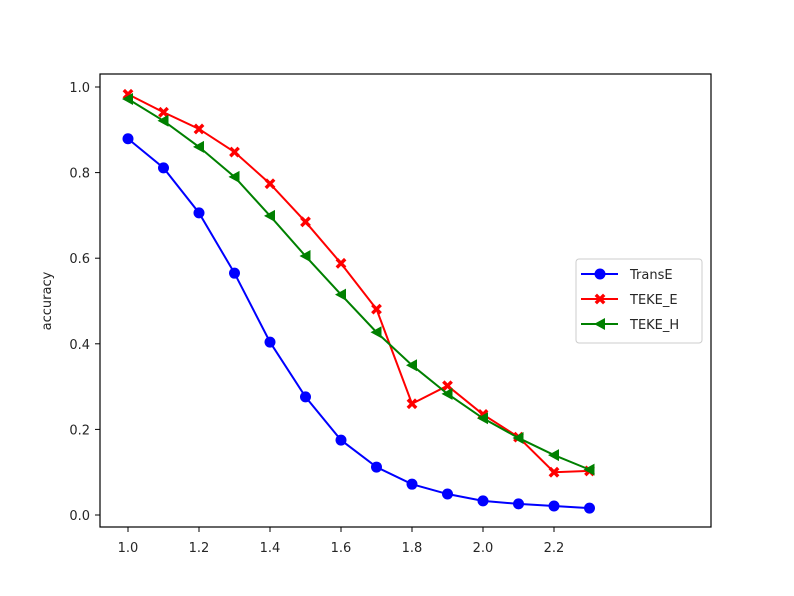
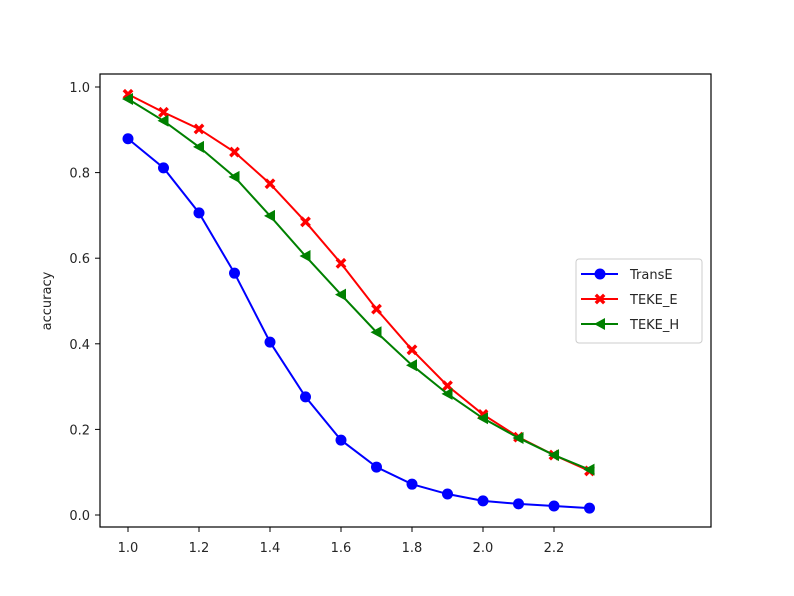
TEKE_E/1.8: 0.26 -> 0.39
TEKE_E/2.2: 0.10 -> 0.14
